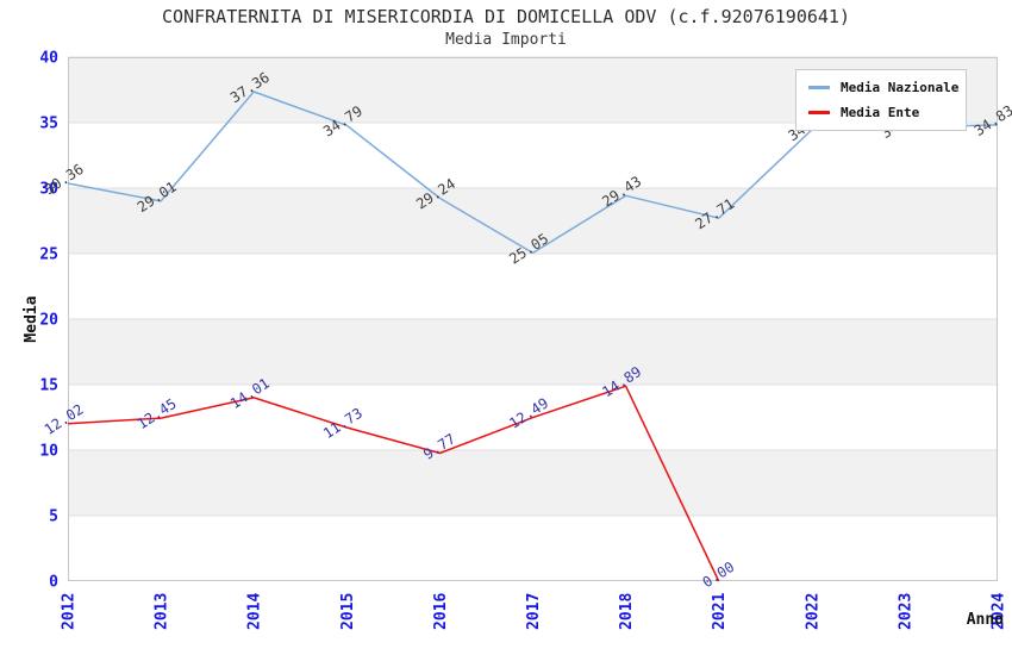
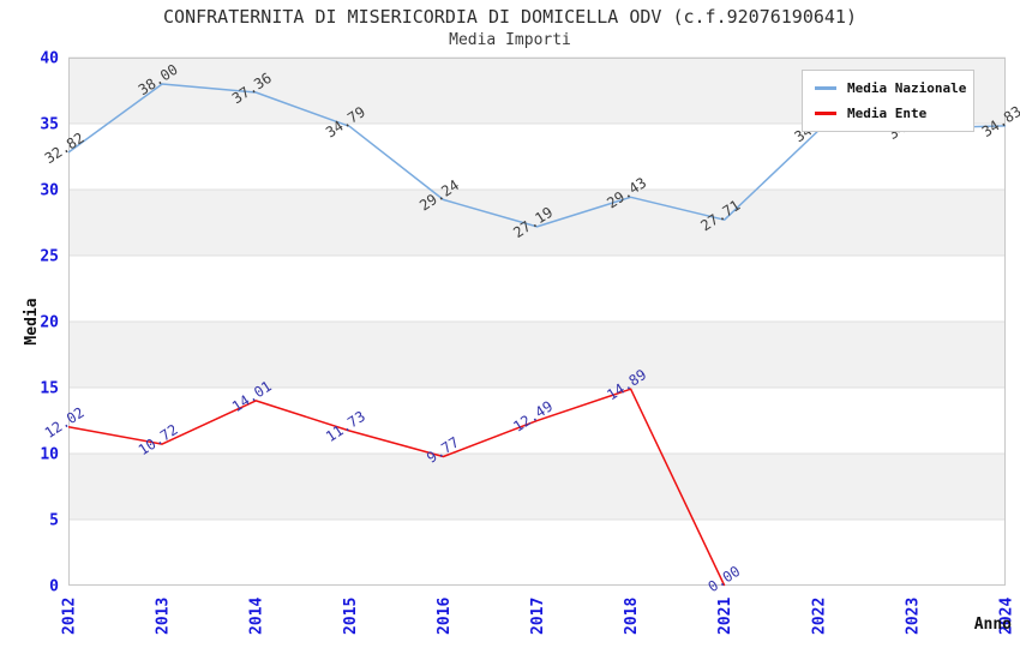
Media Nazionale/2012: 30.36 -> 32.82
Media Nazionale/2013: 29.01 -> 38.00
Media Ente/2013: 12.45 -> 10.72
Media Nazionale/2017: 25.05 -> 27.19
